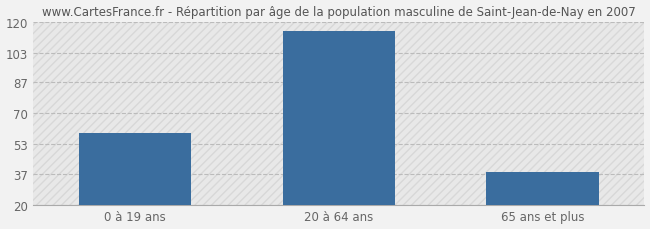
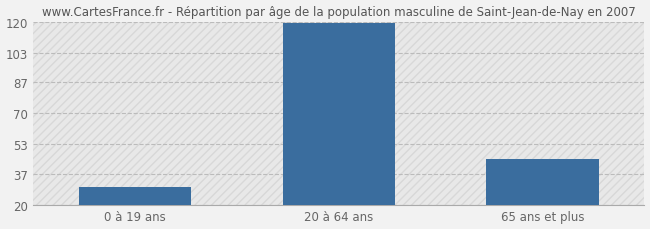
0 à 19 ans: 59 -> 30
20 à 64 ans: 115 -> 119
65 ans et plus: 38 -> 45
